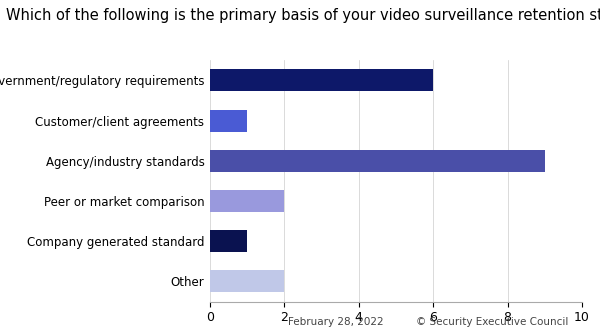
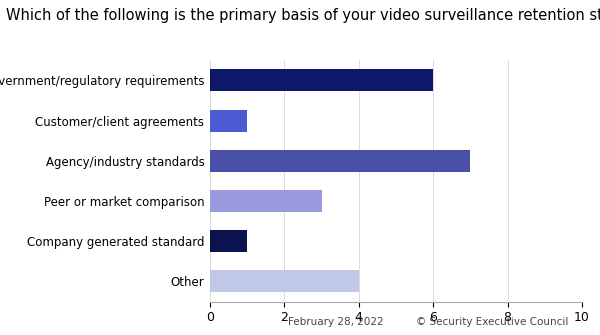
Agency/industry standards: 9 -> 7
Peer or market comparison: 2 -> 3
Other: 2 -> 4
